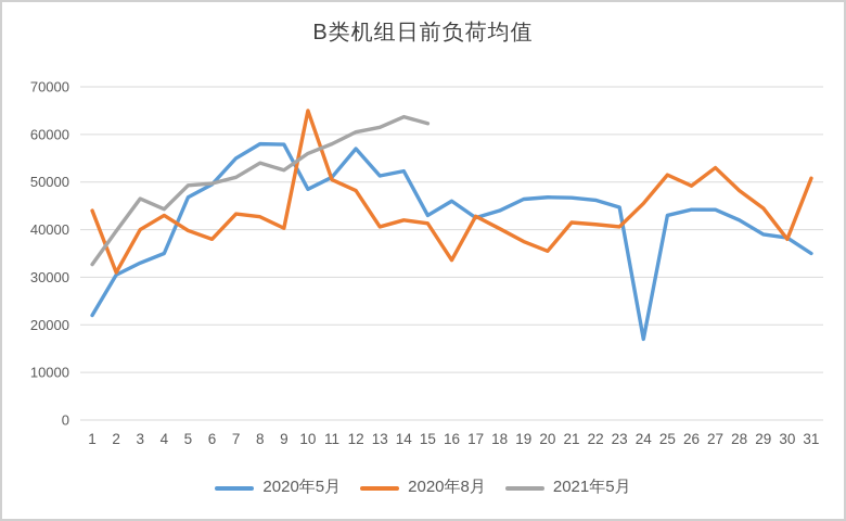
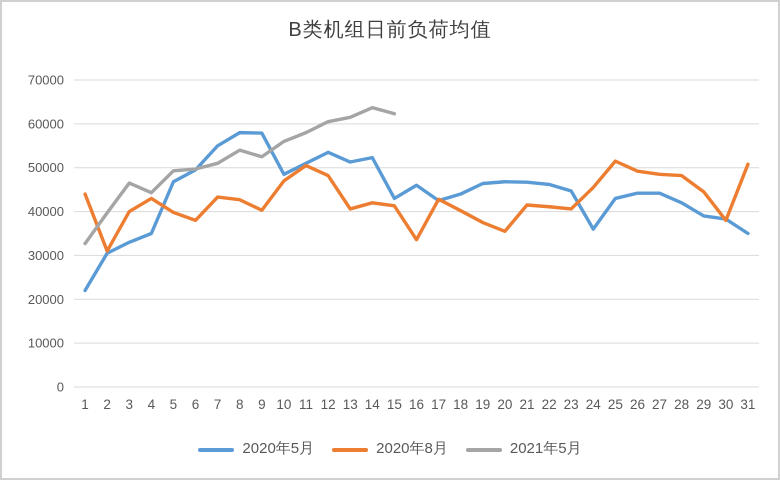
2020年8月/10: 65000 -> 47000
2020年5月/12: 57000 -> 54000
2020年5月/24: 17000 -> 36000
2020年8月/27: 53000 -> 48000
